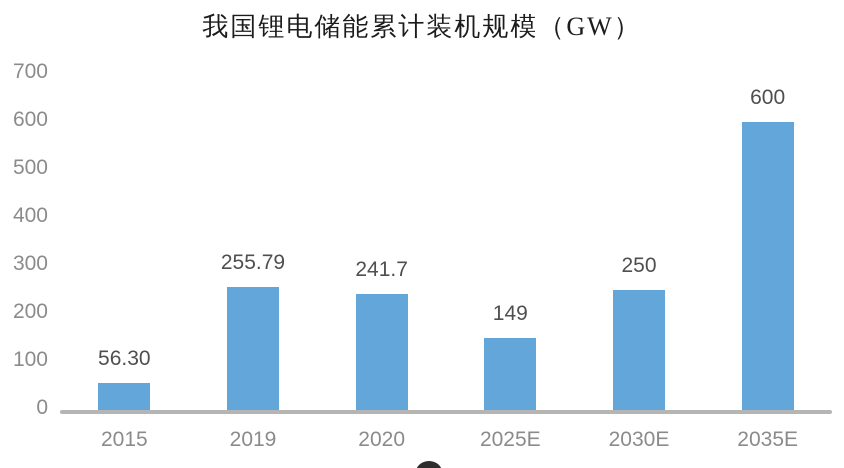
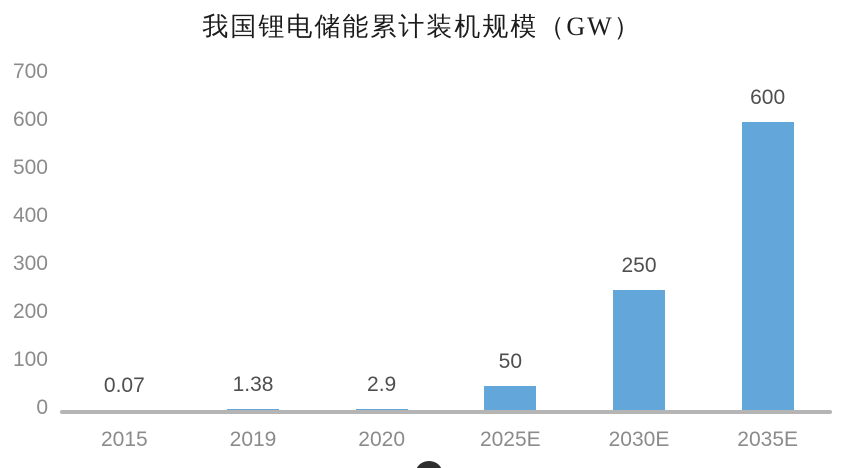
2015: 56.30 -> 0.07
2019: 255.79 -> 1.38
2020: 241.7 -> 2.9
2025E: 149 -> 50
